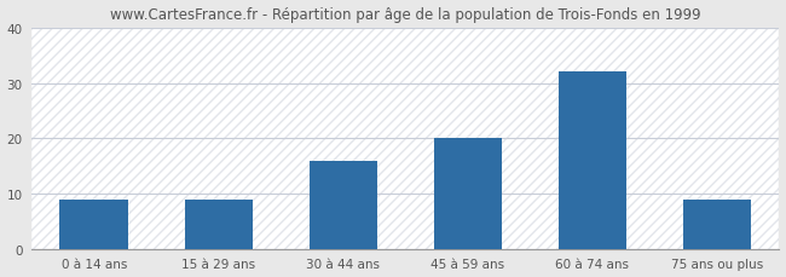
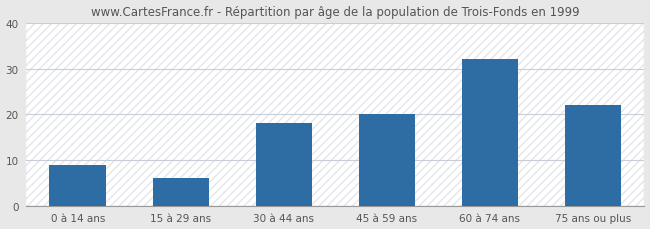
15 à 29 ans: 9 -> 6
30 à 44 ans: 16 -> 18
75 ans ou plus: 9 -> 22
